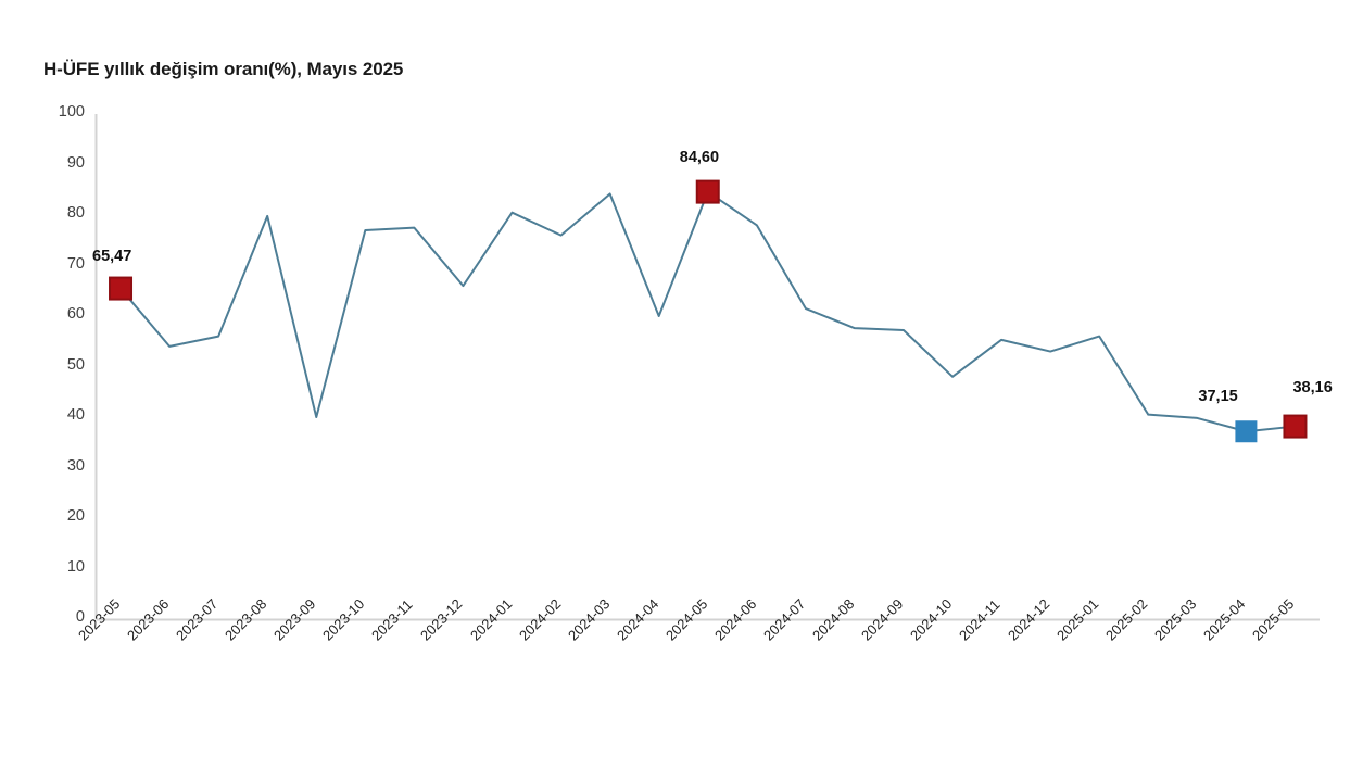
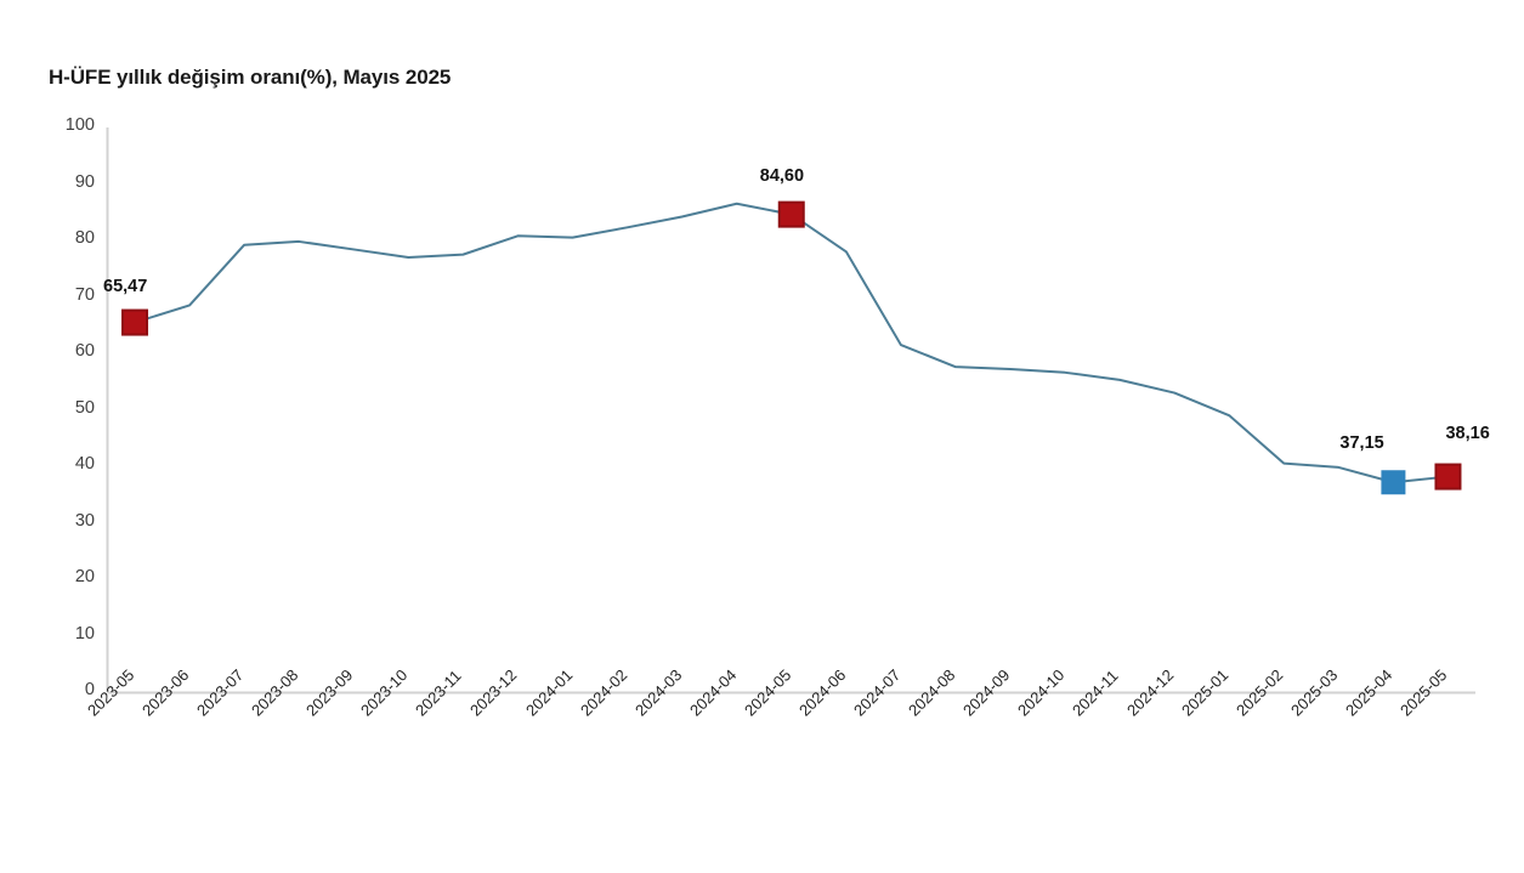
2023-06: 54 -> 68
2023-07: 56 -> 79
2023-09: 40 -> 78
2023-12: 66 -> 81
2024-02: 76 -> 82
2024-04: 60 -> 86
2024-10: 48 -> 57
2025-01: 56 -> 49
